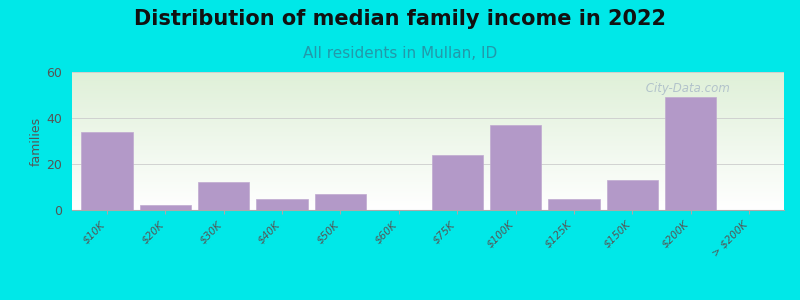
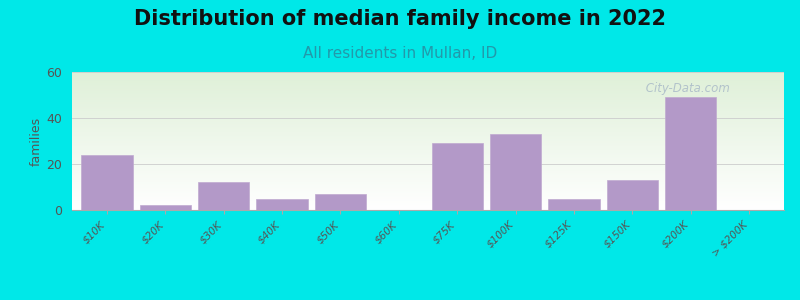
$10K: 34 -> 24
$75K: 24 -> 29
$100K: 37 -> 33
